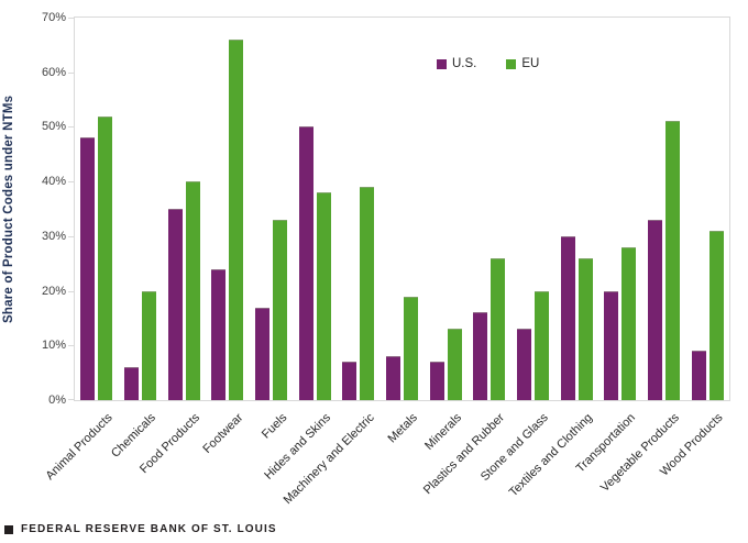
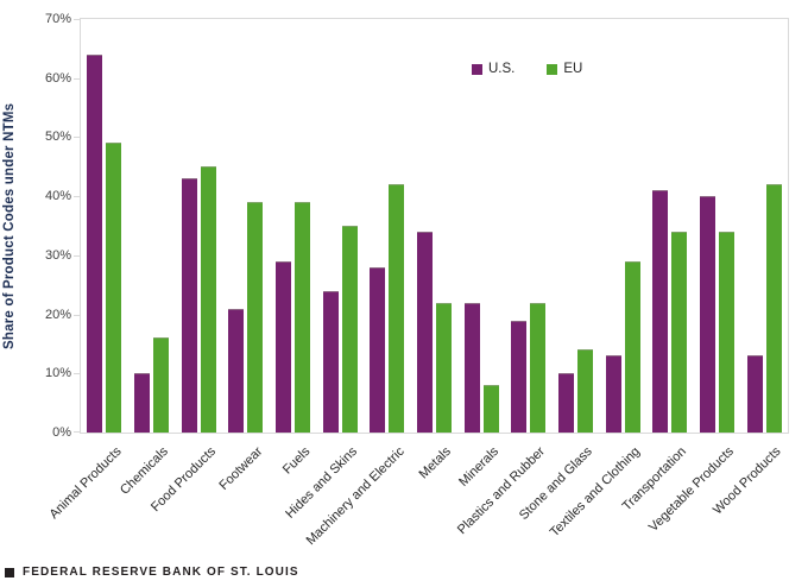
U.S./Animal Products: 48% -> 64%
EU/Animal Products: 52% -> 49%
U.S./Chemicals: 6% -> 10%
EU/Chemicals: 20% -> 16%
U.S./Food Products: 35% -> 43%
EU/Food Products: 40% -> 45%
U.S./Footwear: 24% -> 21%
EU/Footwear: 66% -> 39%
U.S./Fuels: 17% -> 29%
EU/Fuels: 33% -> 39%
U.S./Hides and Skins: 50% -> 24%
EU/Hides and Skins: 38% -> 35%
U.S./Machinery and Electric: 7% -> 28%
EU/Machinery and Electric: 39% -> 42%
U.S./Metals: 8% -> 34%
EU/Metals: 19% -> 22%
U.S./Minerals: 7% -> 22%
EU/Minerals: 13% -> 8%
U.S./Plastics and Rubber: 16% -> 19%
EU/Plastics and Rubber: 26% -> 22%
U.S./Stone and Glass: 13% -> 10%
EU/Stone and Glass: 20% -> 14%
U.S./Textiles and Clothing: 30% -> 13%
EU/Textiles and Clothing: 26% -> 29%
U.S./Transportation: 20% -> 41%
EU/Transportation: 28% -> 34%
U.S./Vegetable Products: 33% -> 40%
EU/Vegetable Products: 51% -> 34%
U.S./Wood Products: 9% -> 13%
EU/Wood Products: 31% -> 42%
